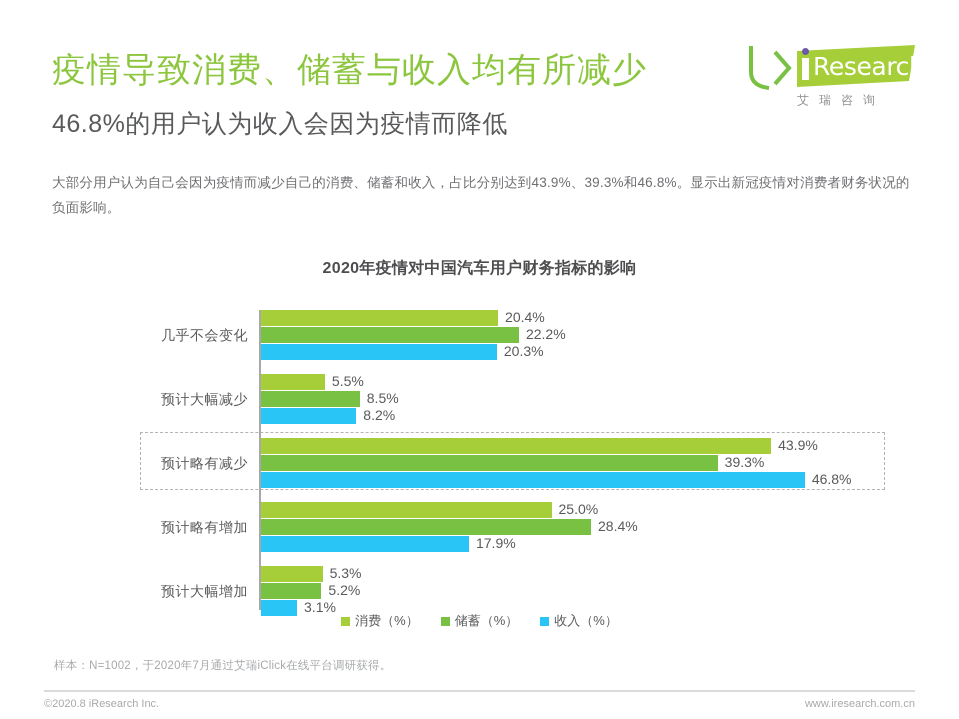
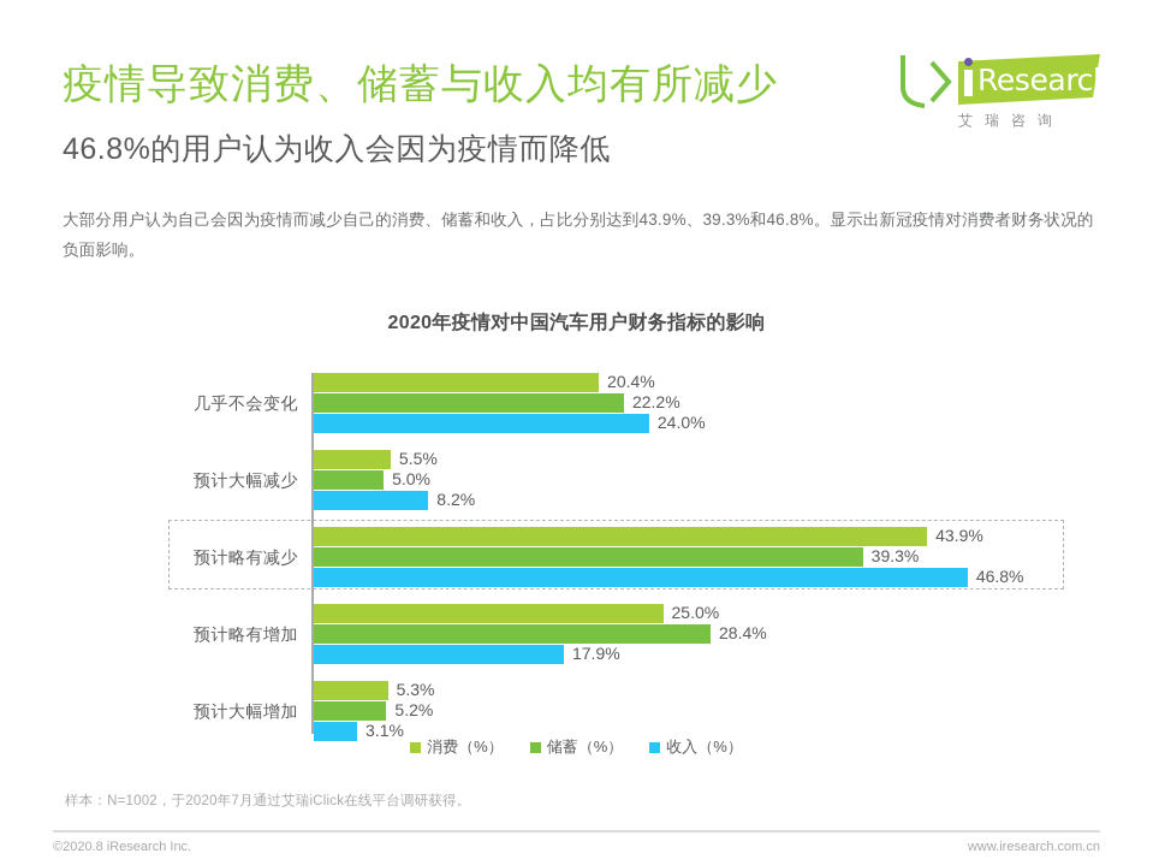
收入（%）/几乎不会变化: 20.3% -> 24.0%
储蓄（%）/预计大幅减少: 8.5% -> 5.0%
